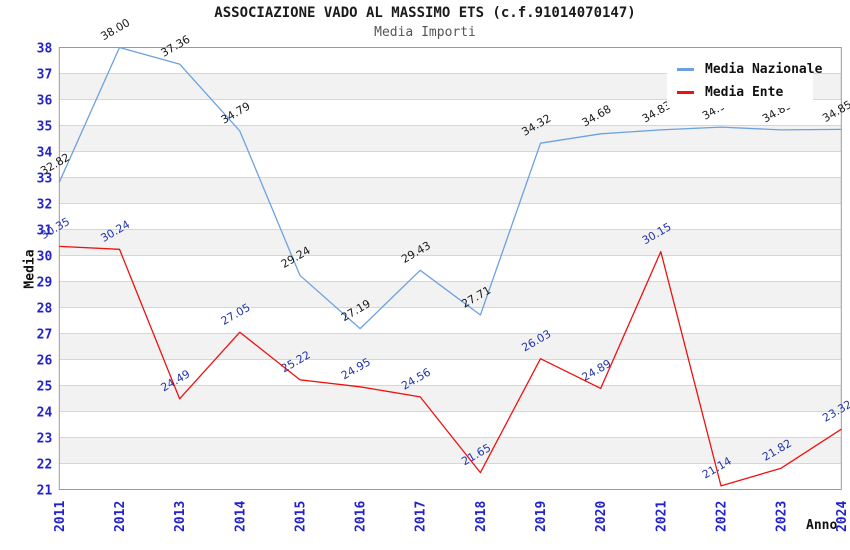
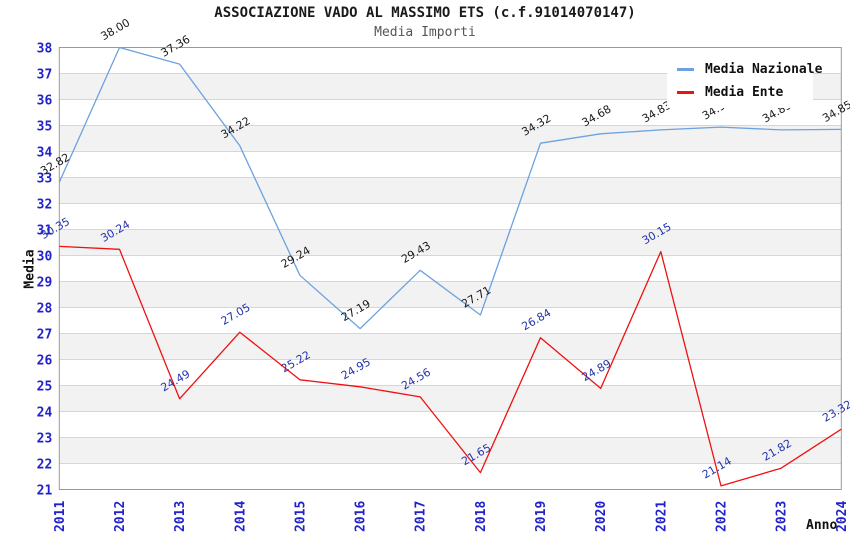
Media Nazionale/2014: 34.79 -> 34.22
Media Ente/2019: 26.03 -> 26.84
